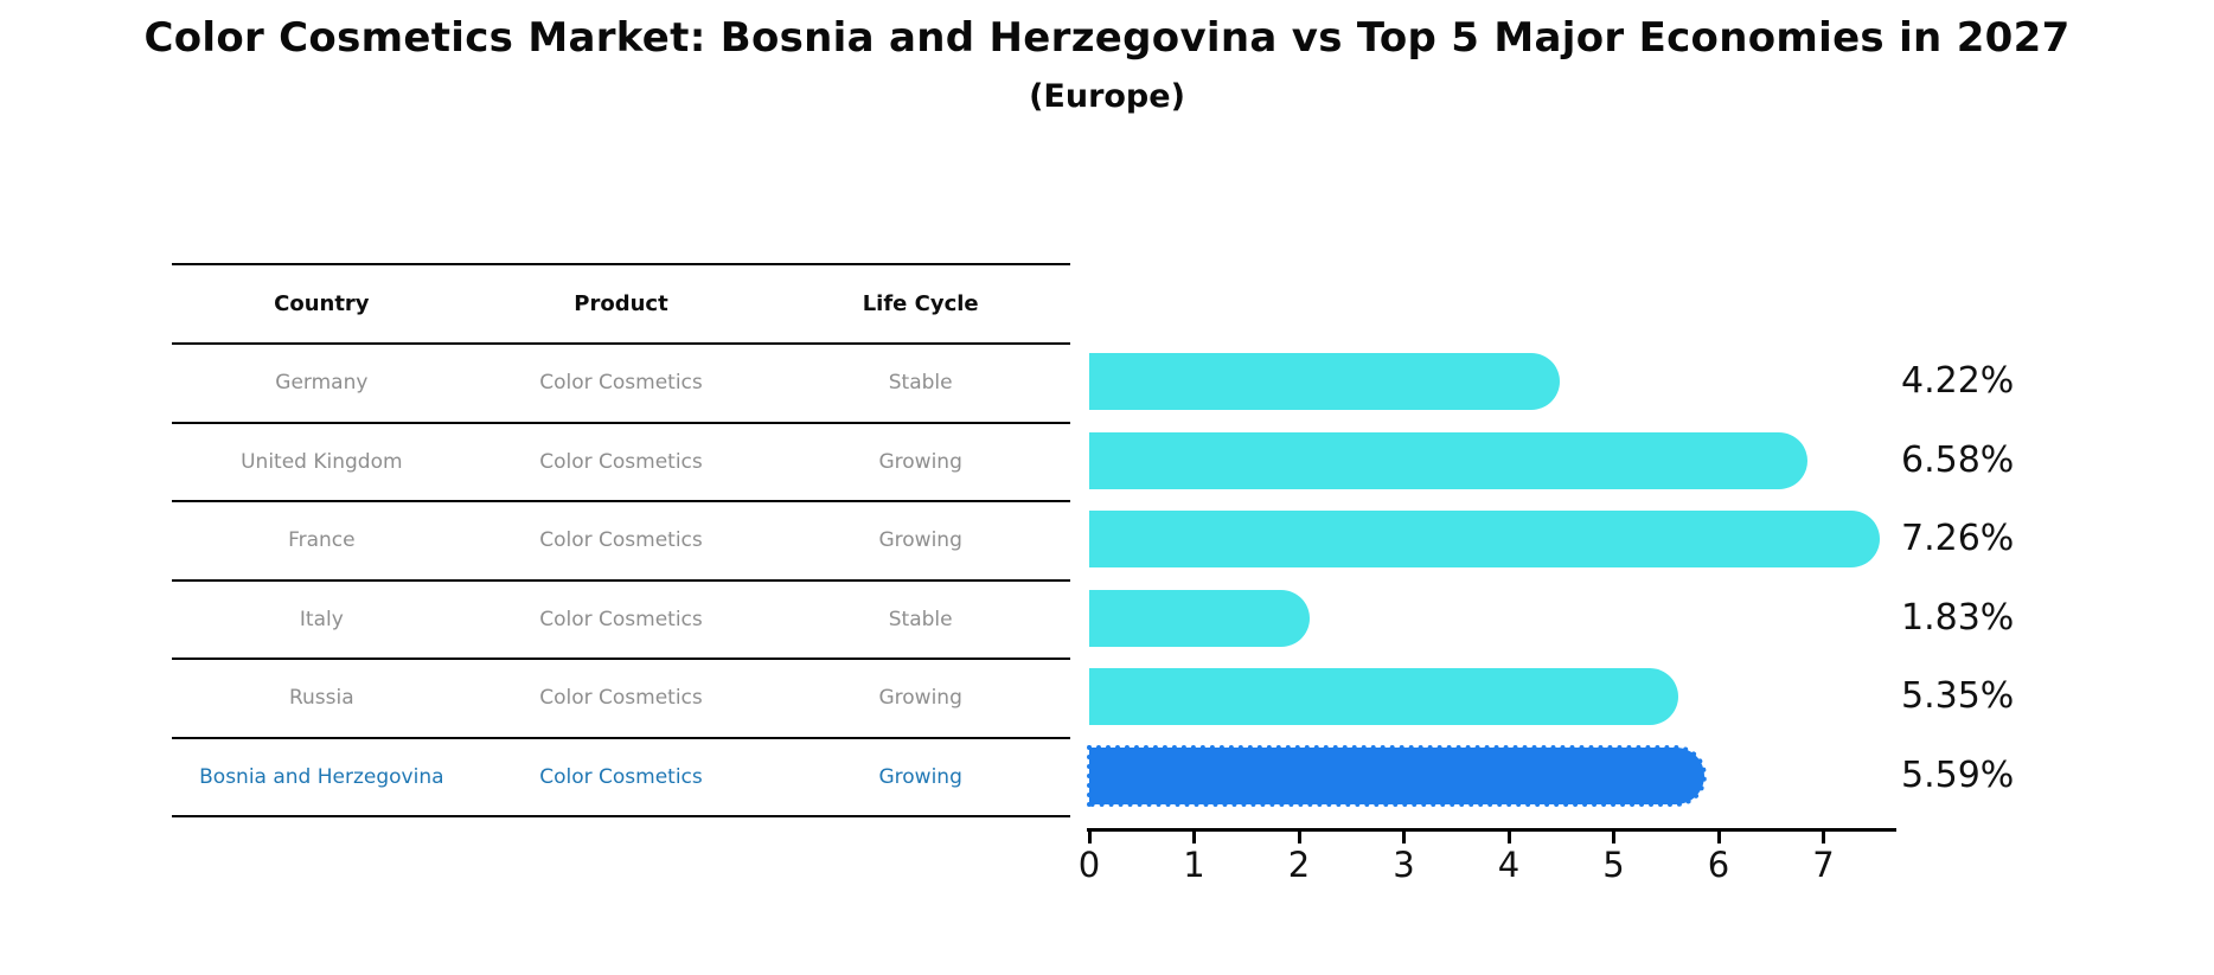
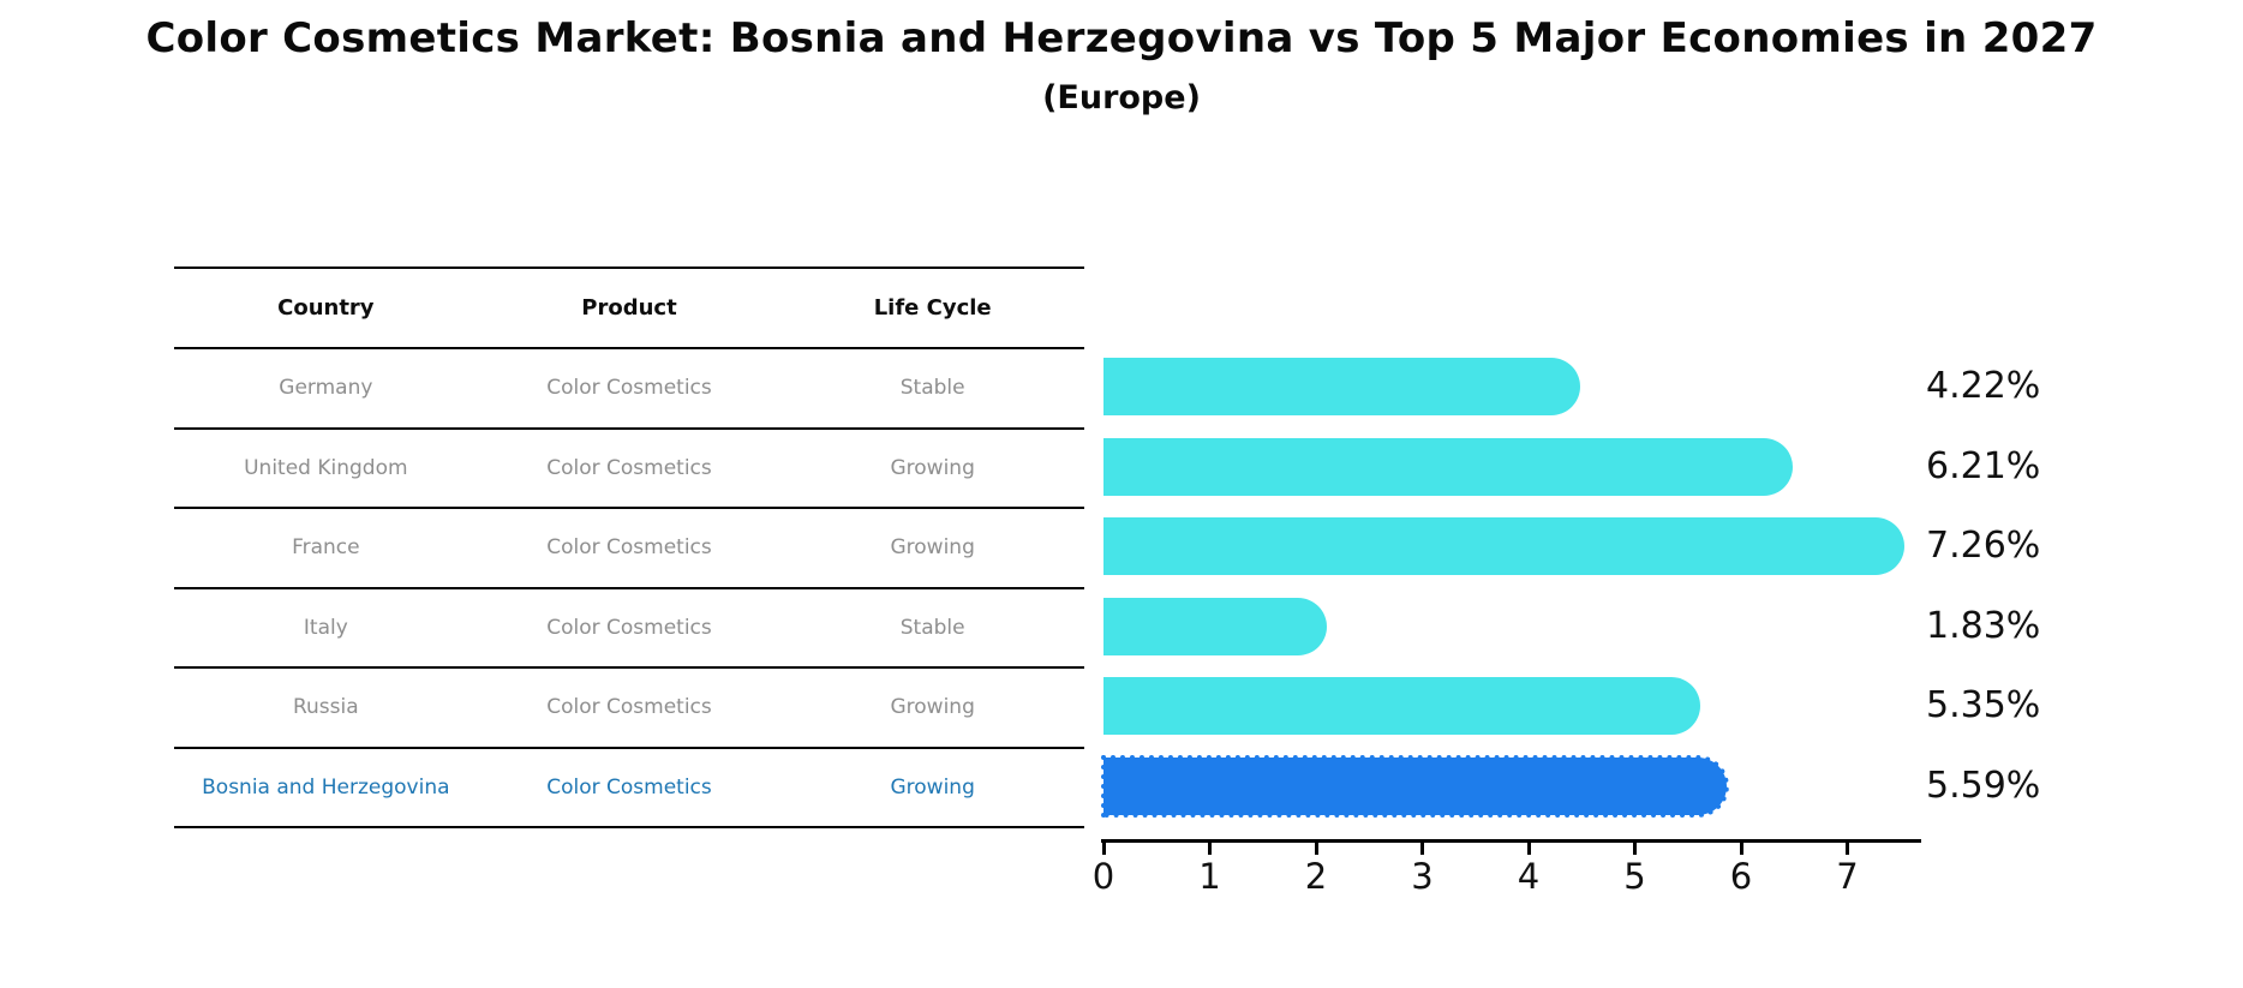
United Kingdom: 6.58% -> 6.21%
